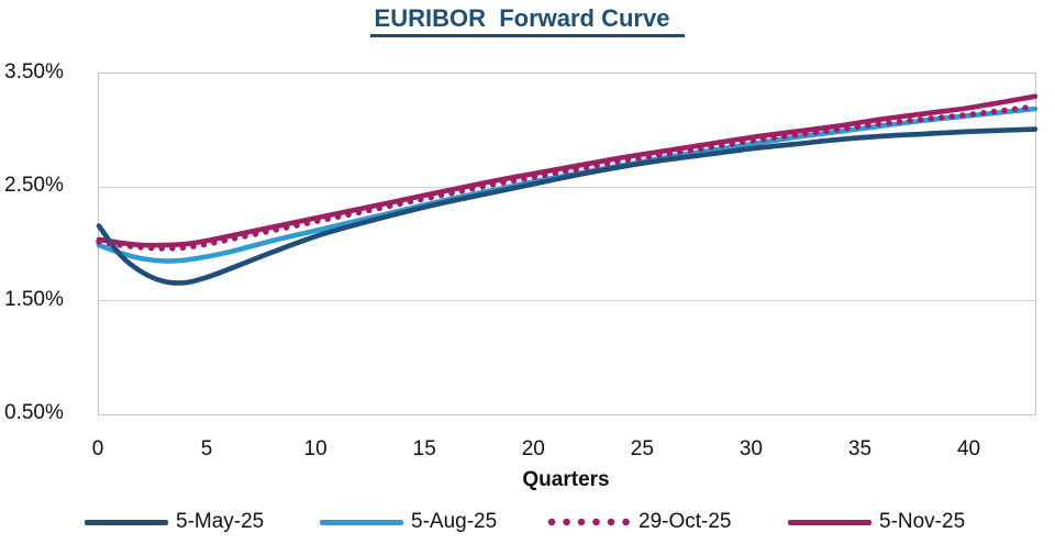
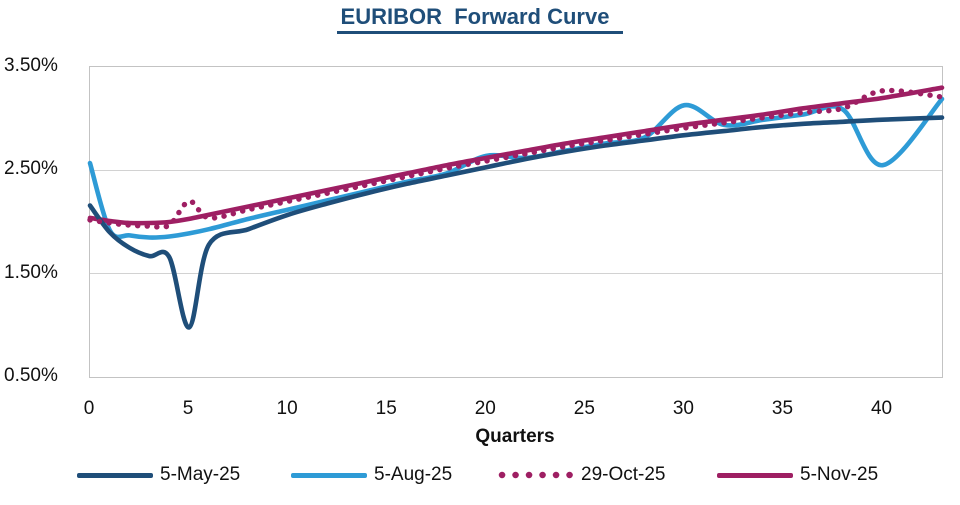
5-Aug-25/0: 1.99% -> 2.57%
5-May-25/5: 1.71% -> 0.98%
29-Oct-25/5: 2.00% -> 2.20%
5-Aug-25/20: 2.55% -> 2.64%
5-Aug-25/30: 2.88% -> 3.13%
5-Aug-25/40: 3.13% -> 2.55%
29-Oct-25/40: 3.14% -> 3.27%
